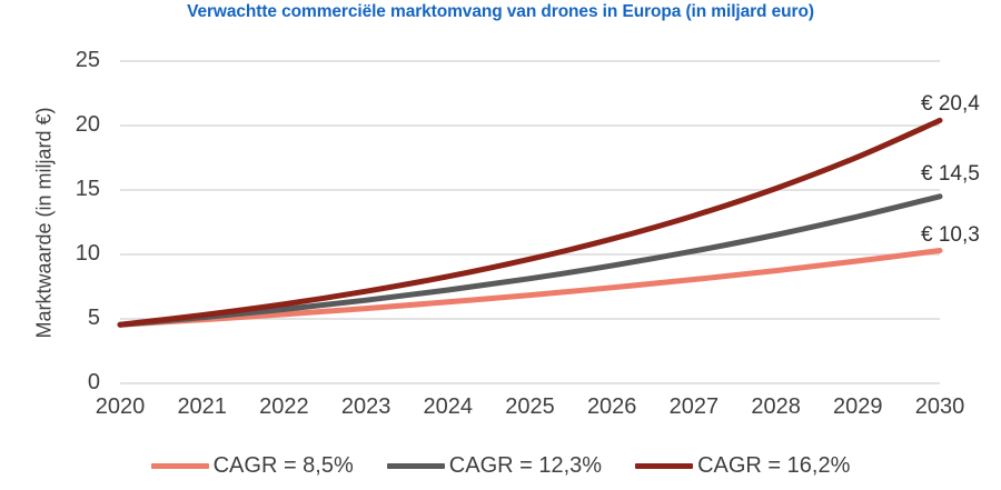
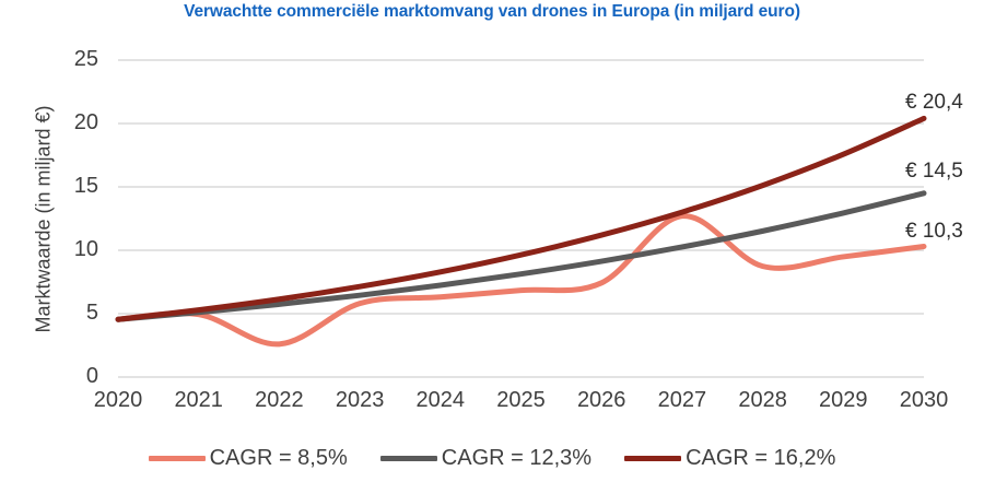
CAGR = 8,5%/2022: 5.4 -> 2.6
CAGR = 8,5%/2027: 8.1 -> 12.7
